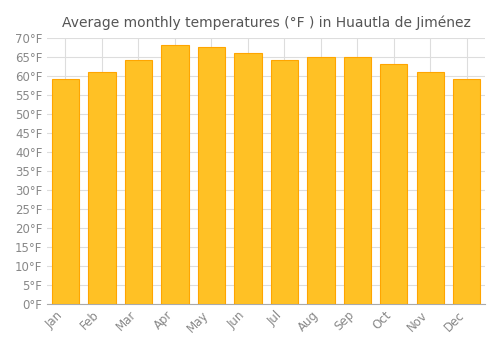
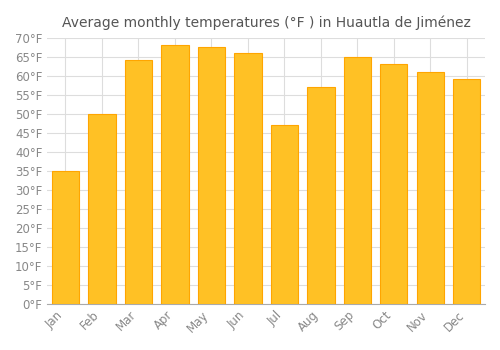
Jan: 59.0°F -> 35.0°F
Feb: 61.0°F -> 50.0°F
Jul: 64.0°F -> 47.0°F
Aug: 65.0°F -> 57.0°F
